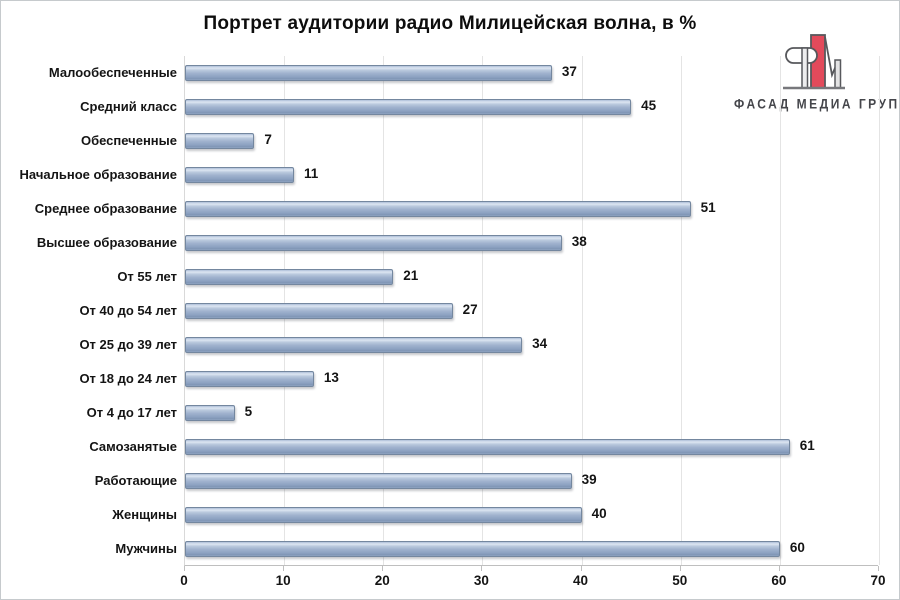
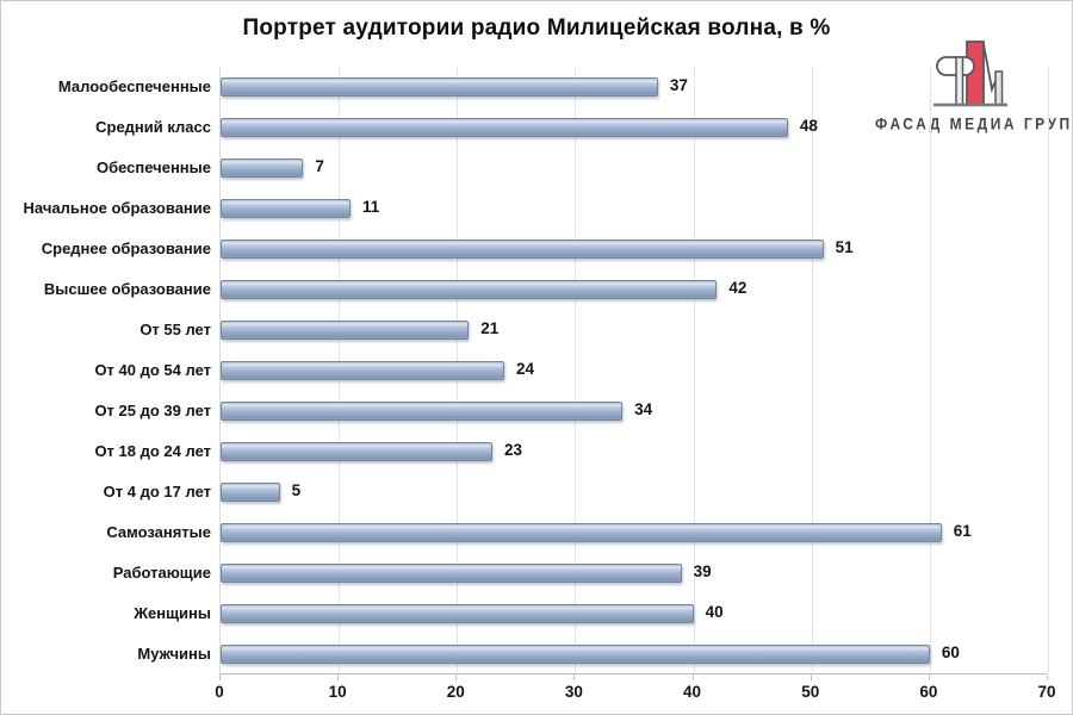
Средний класс: 45 -> 48
Высшее образование: 38 -> 42
От 40 до 54 лет: 27 -> 24
От 18 до 24 лет: 13 -> 23
